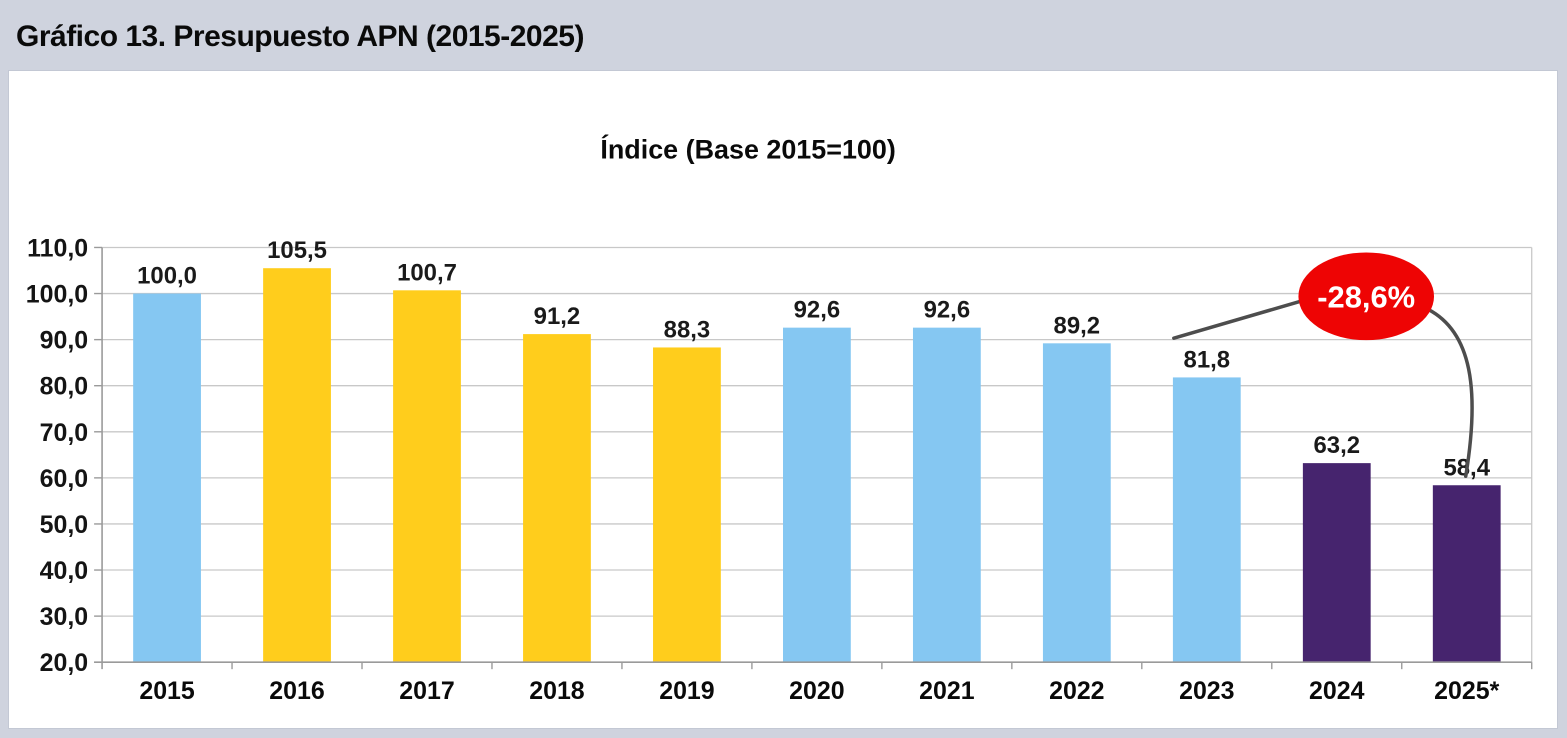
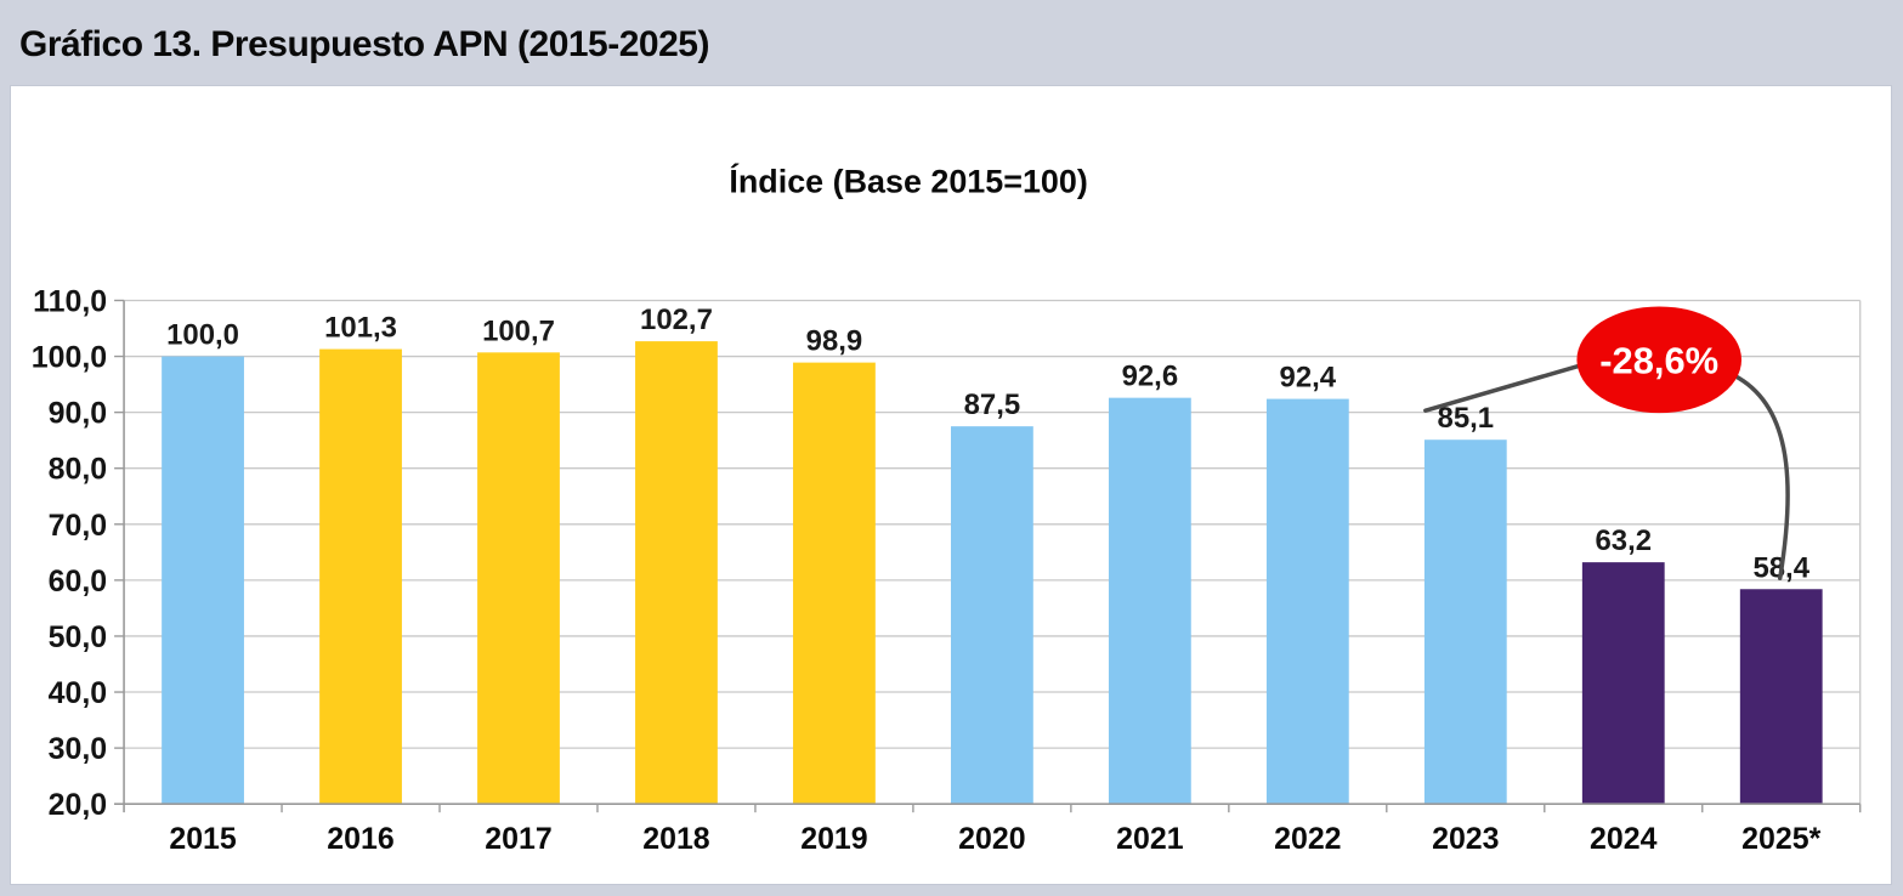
2016: 105,5 -> 101,3
2018: 91,2 -> 102,7
2019: 88,3 -> 98,9
2020: 92,6 -> 87,5
2022: 89,2 -> 92,4
2023: 81,8 -> 85,1
